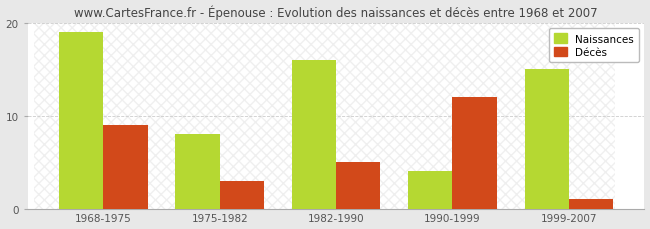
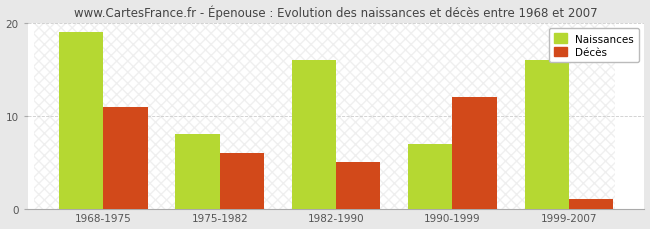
Décès/1968-1975: 9 -> 11
Décès/1975-1982: 3 -> 6
Naissances/1990-1999: 4 -> 7
Naissances/1999-2007: 15 -> 16
